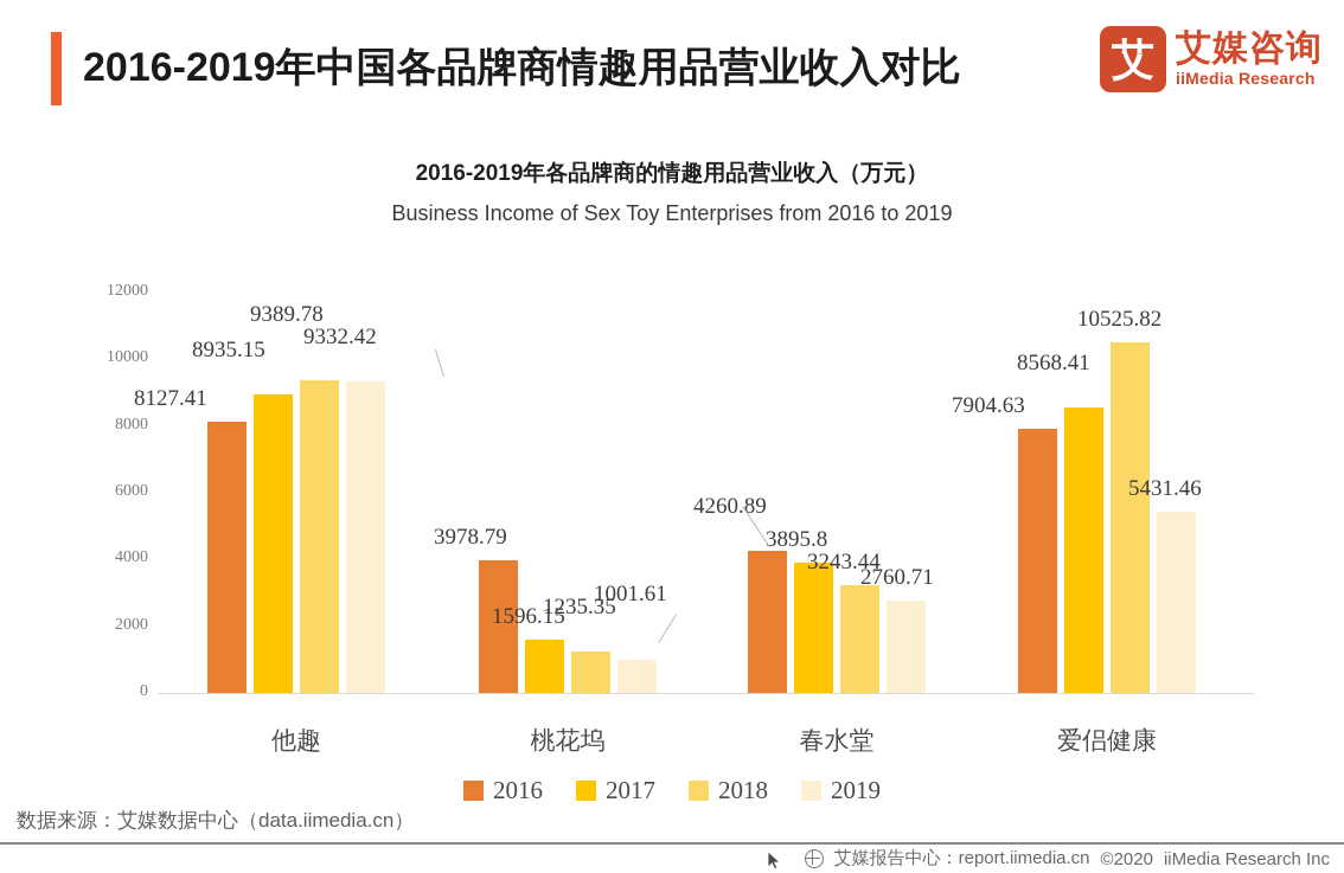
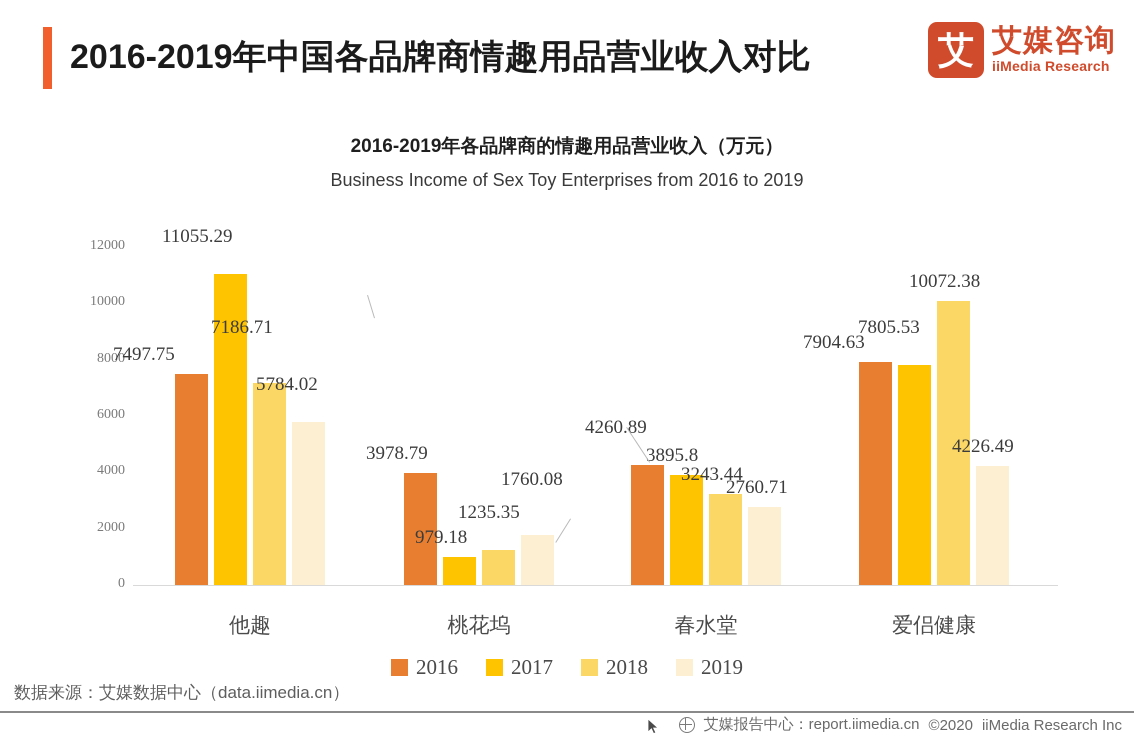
2016/他趣: 8127.41 -> 7497.75
2017/他趣: 8935.15 -> 11055.29
2018/他趣: 9389.78 -> 7186.71
2019/他趣: 9332.42 -> 5784.02
2017/桃花坞: 1596.15 -> 979.18
2019/桃花坞: 1001.61 -> 1760.08
2017/爱侣健康: 8568.41 -> 7805.53
2018/爱侣健康: 10525.82 -> 10072.38
2019/爱侣健康: 5431.46 -> 4226.49
